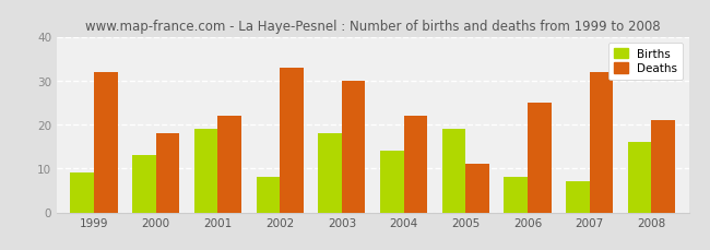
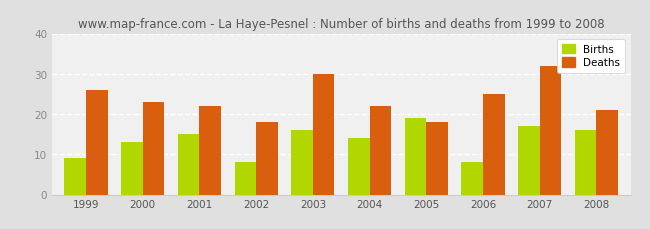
Deaths/1999: 32 -> 26
Deaths/2000: 18 -> 23
Births/2001: 19 -> 15
Deaths/2002: 33 -> 18
Births/2003: 18 -> 16
Deaths/2005: 11 -> 18
Births/2007: 7 -> 17
